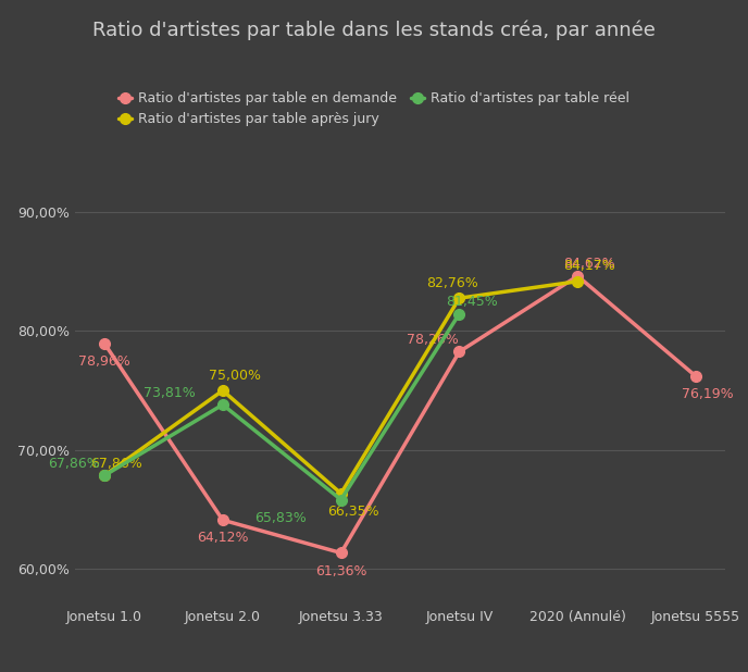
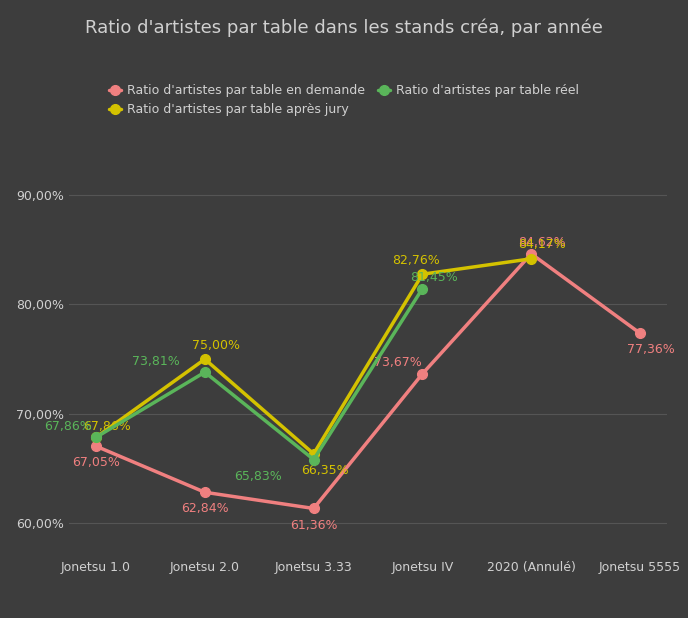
Ratio d'artistes par table en demande/Jonetsu 1.0: 78,96% -> 67,05%
Ratio d'artistes par table en demande/Jonetsu 2.0: 64,12% -> 62,84%
Ratio d'artistes par table en demande/Jonetsu IV: 78,26% -> 73,67%
Ratio d'artistes par table en demande/Jonetsu 5555: 76,19% -> 77,36%
